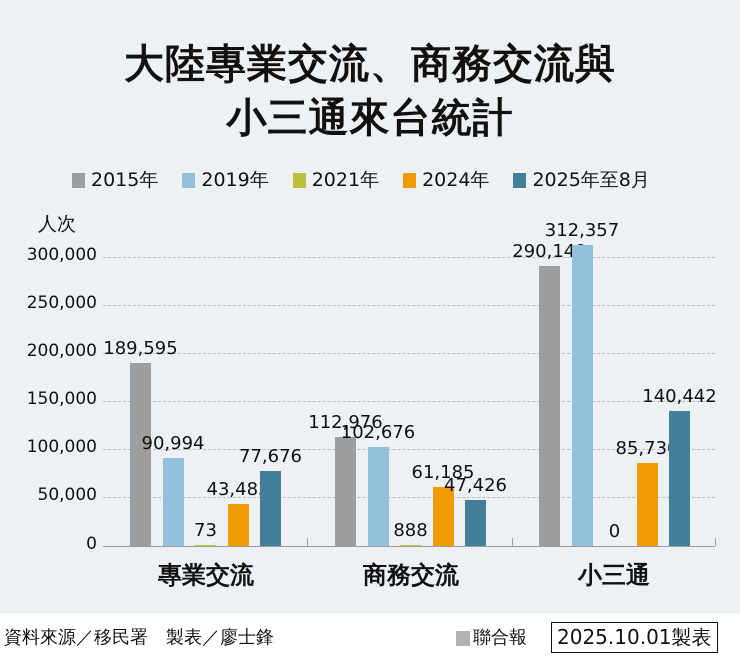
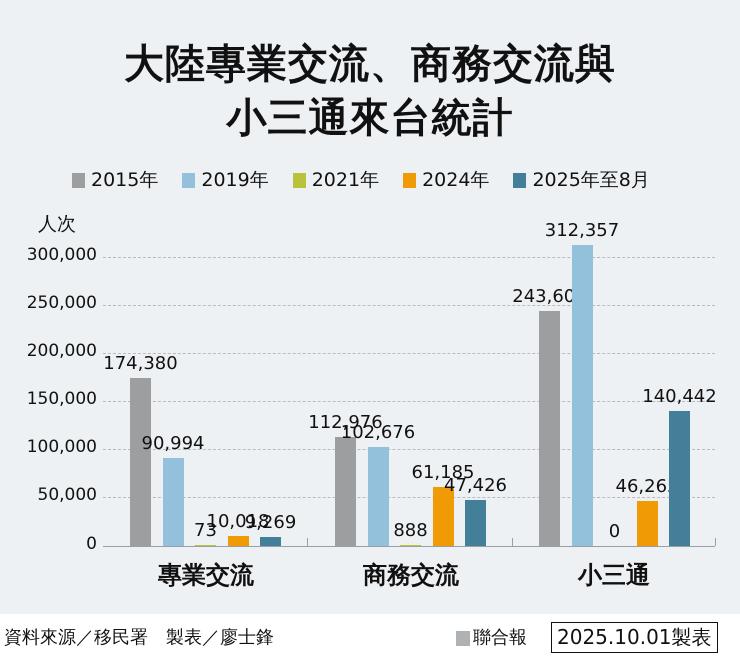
2015年/專業交流: 189,595 -> 174,380
2024年/專業交流: 43,483 -> 10,018
2025年至8月/專業交流: 77,676 -> 9,269
2015年/小三通: 290,149 -> 243,602
2024年/小三通: 85,730 -> 46,265
